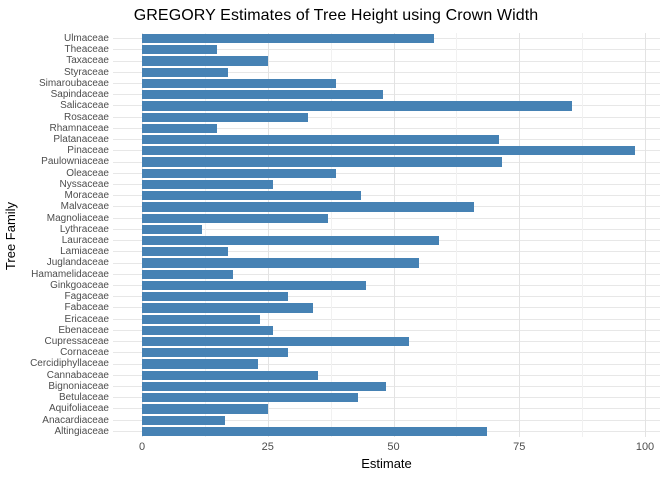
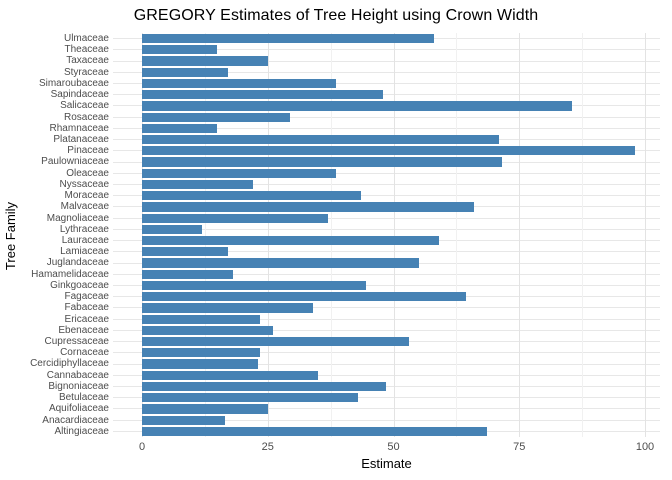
Rosaceae: 33 -> 30
Nyssaceae: 26 -> 22
Fagaceae: 29 -> 64
Cornaceae: 29 -> 24
